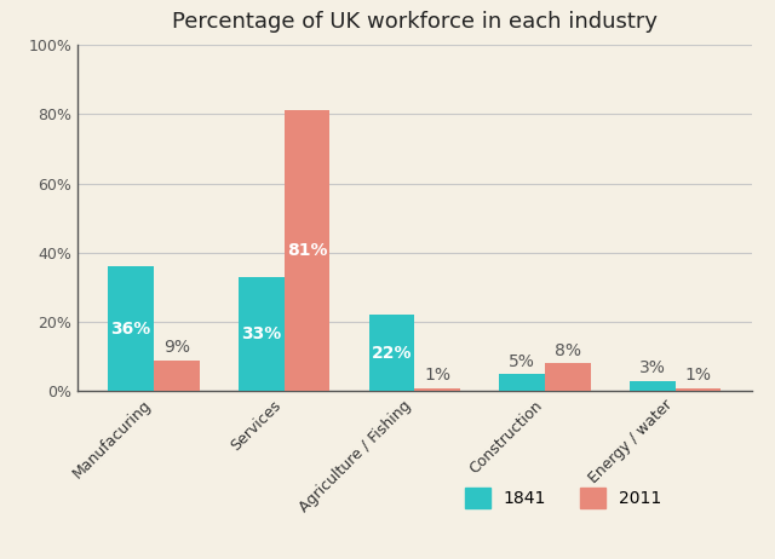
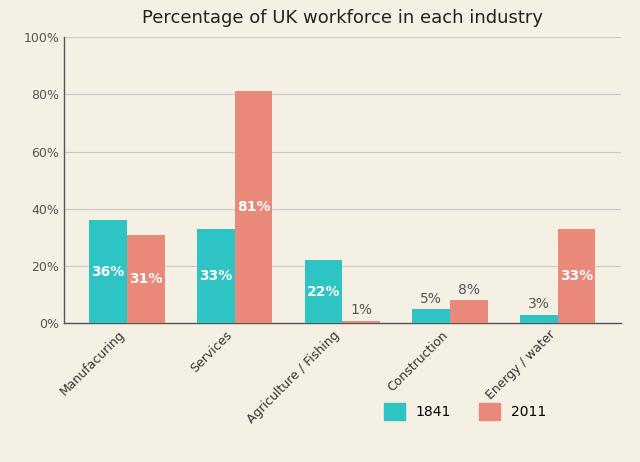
2011/Manufacuring: 9% -> 31%
2011/Energy / water: 1% -> 33%
